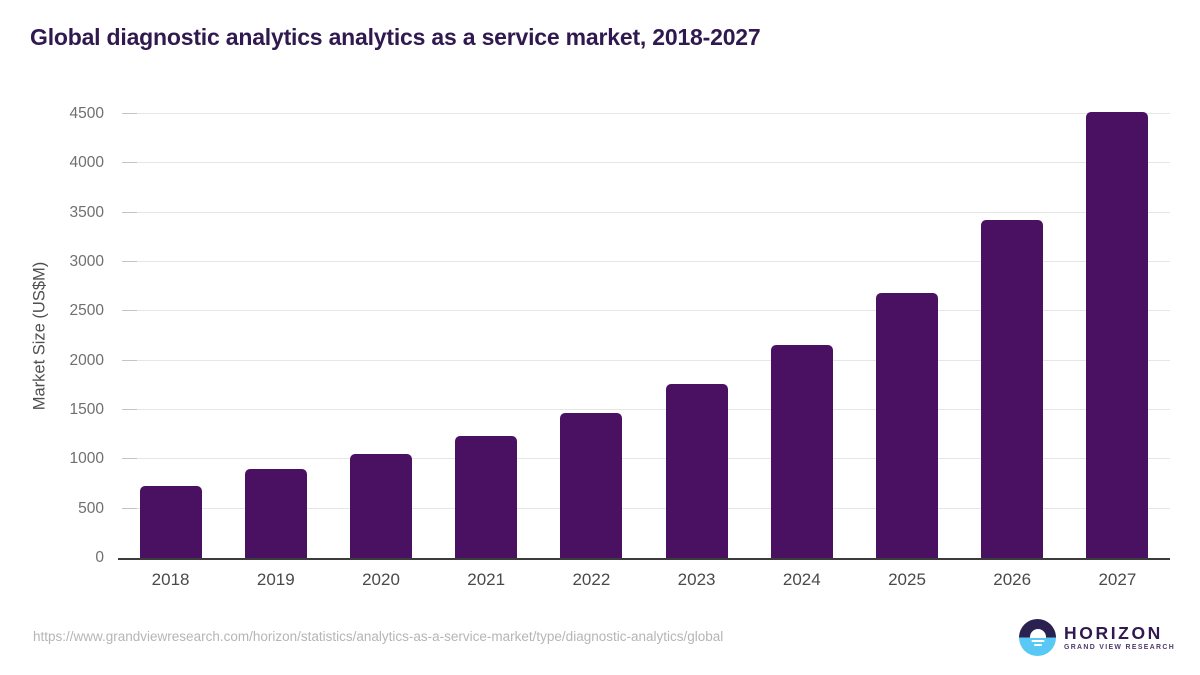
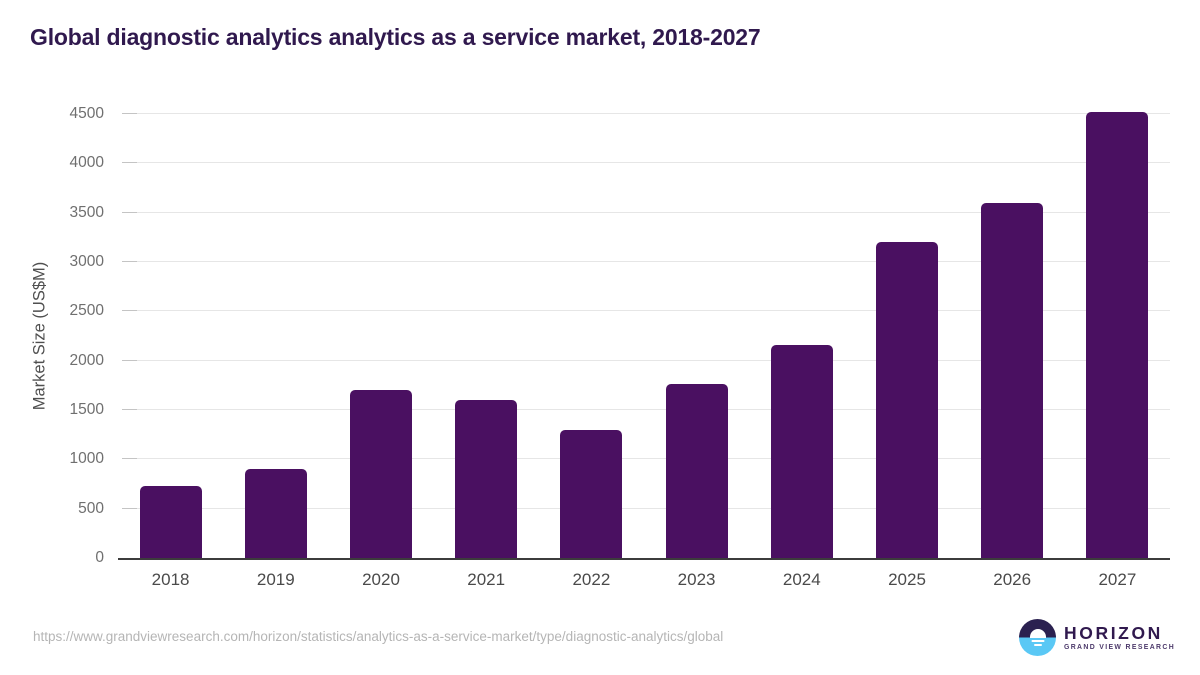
2020: 1100 -> 1700
2021: 1200 -> 1600
2022: 1500 -> 1300
2025: 2700 -> 3200
2026: 3400 -> 3600
